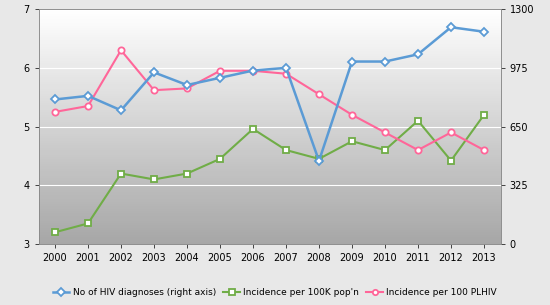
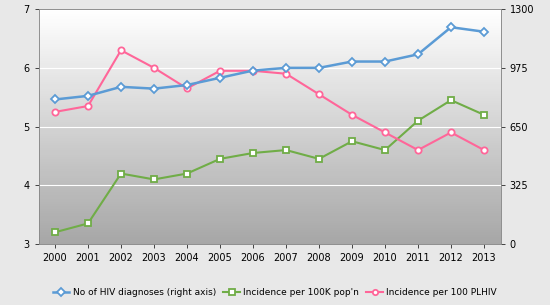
No of HIV diagnoses (right axis)/2002: 740 -> 870
No of HIV diagnoses (right axis)/2003: 950 -> 860
Incidence per 100 PLHIV/2003: 5.62 -> 6.00
Incidence per 100K pop'n/2006: 4.96 -> 4.55
No of HIV diagnoses (right axis)/2008: 460 -> 980
Incidence per 100K pop'n/2012: 4.42 -> 5.45
